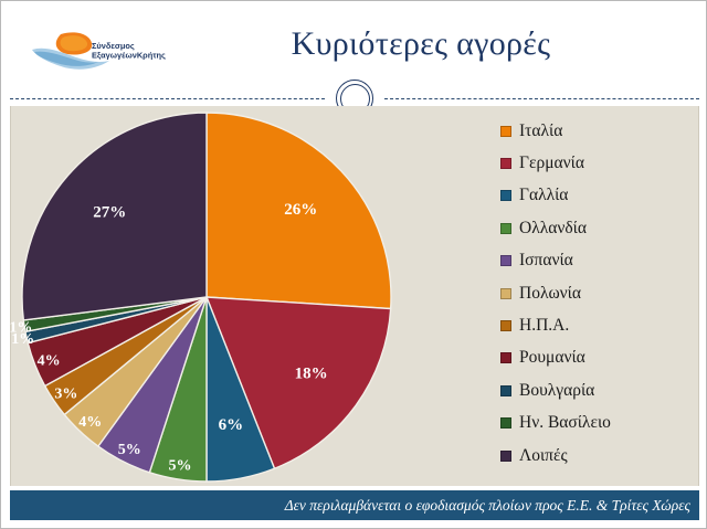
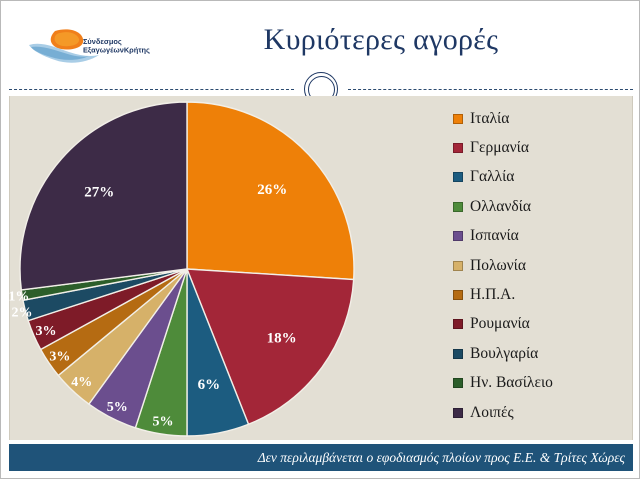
Ρουμανία: 4% -> 3%
Βουλγαρία: 1% -> 2%
